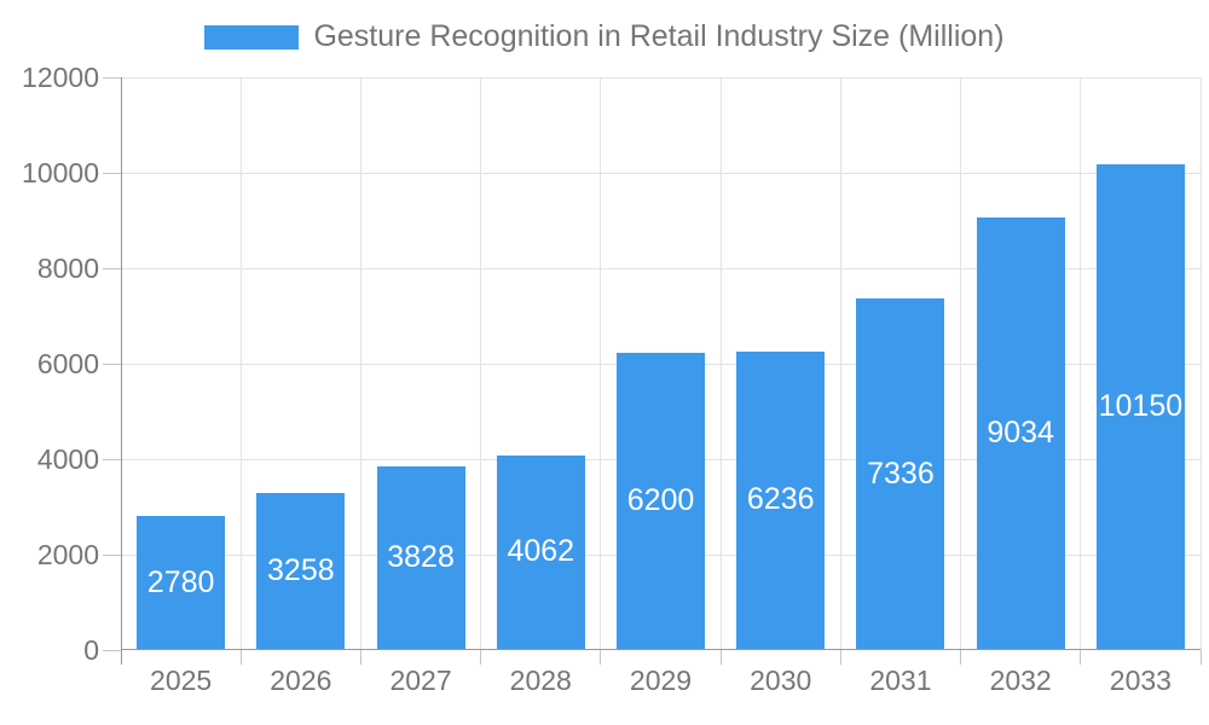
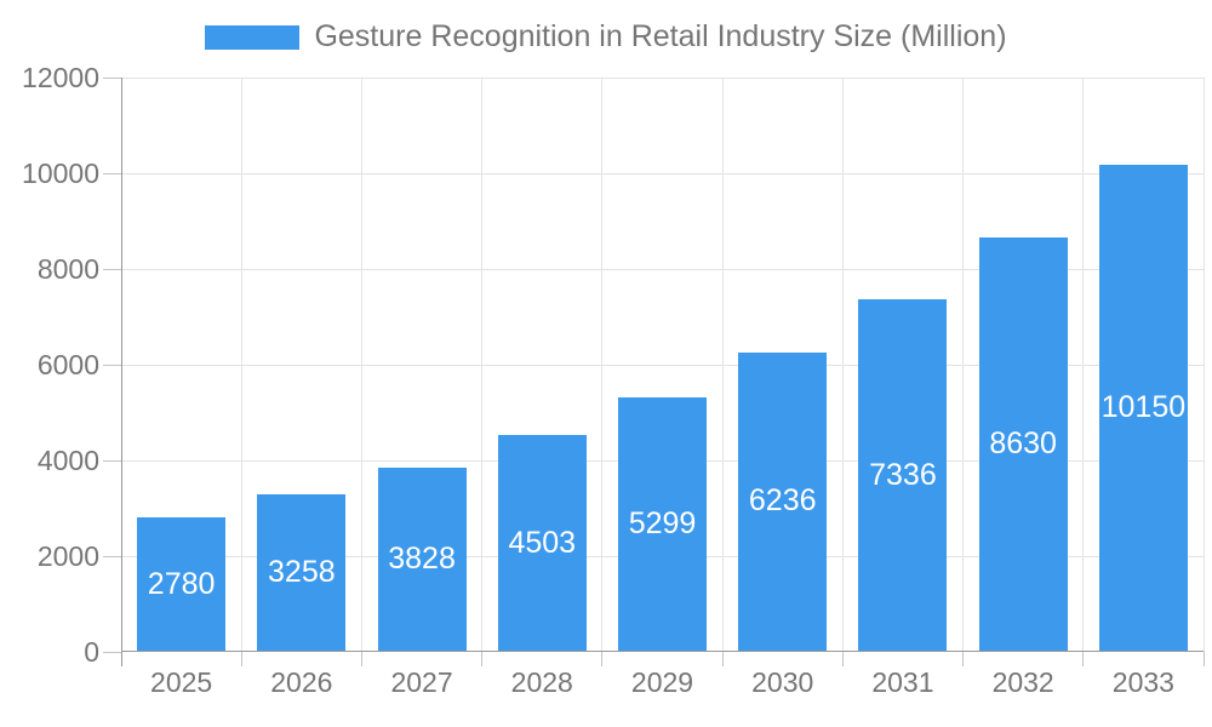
2028: 4062 -> 4503
2029: 6200 -> 5299
2032: 9034 -> 8630
